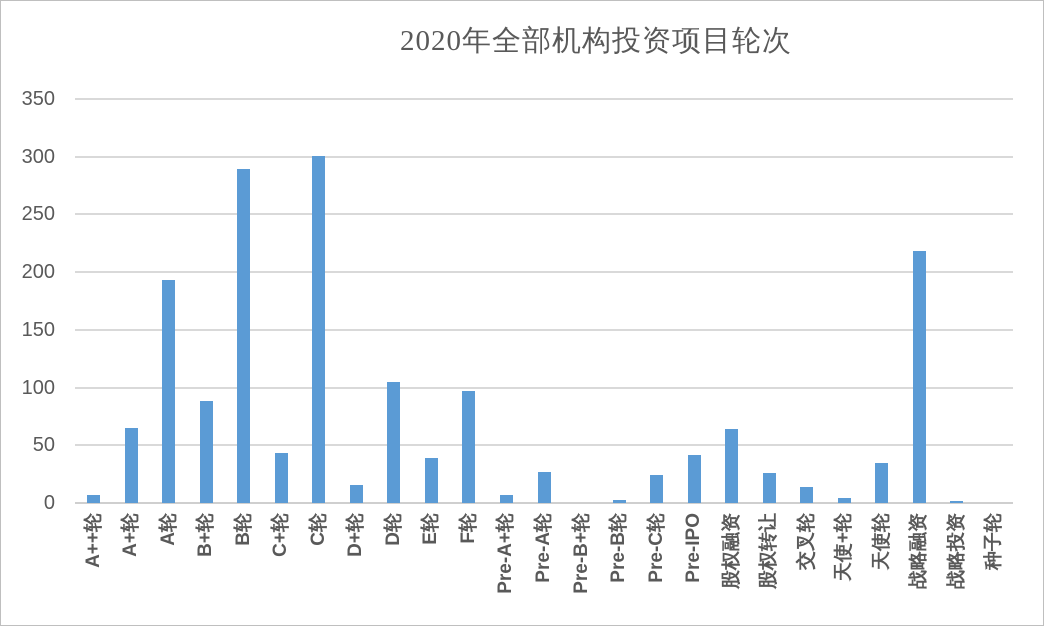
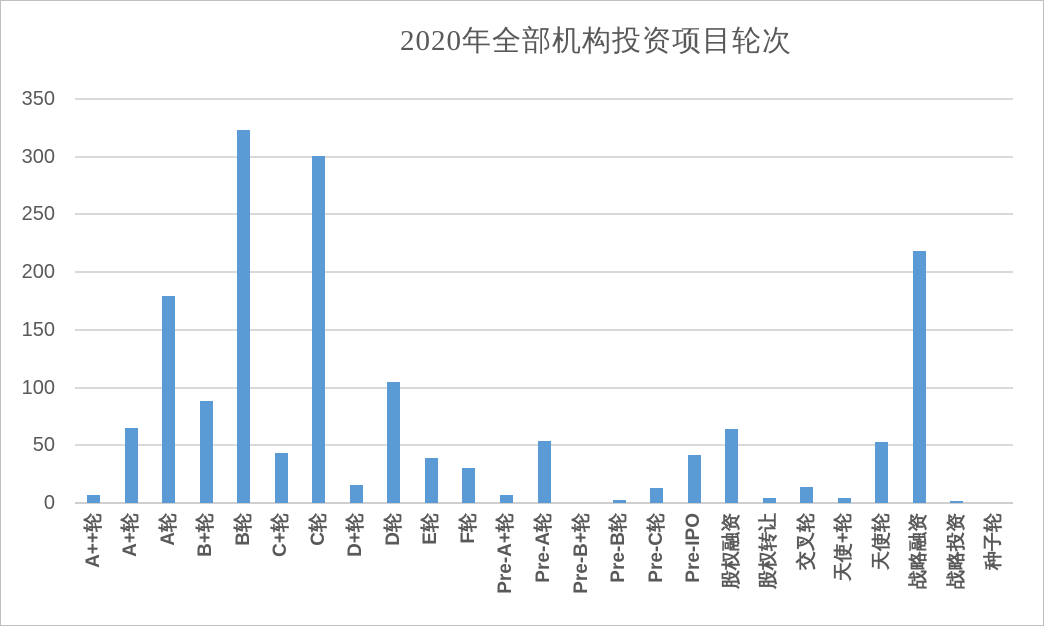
A轮: 193 -> 179
B轮: 289 -> 323
F轮: 97 -> 30
Pre-A轮: 27 -> 54
Pre-C轮: 24 -> 13
股权转让: 26 -> 4
天使轮: 35 -> 53
